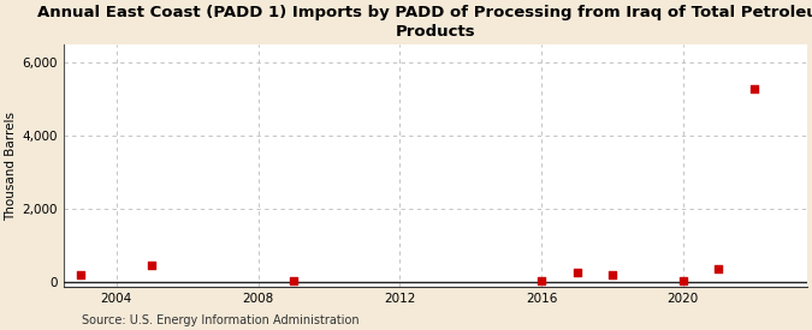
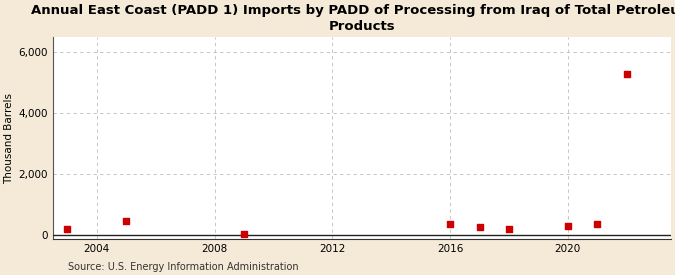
2016: 20 -> 350
2020: 20 -> 300
